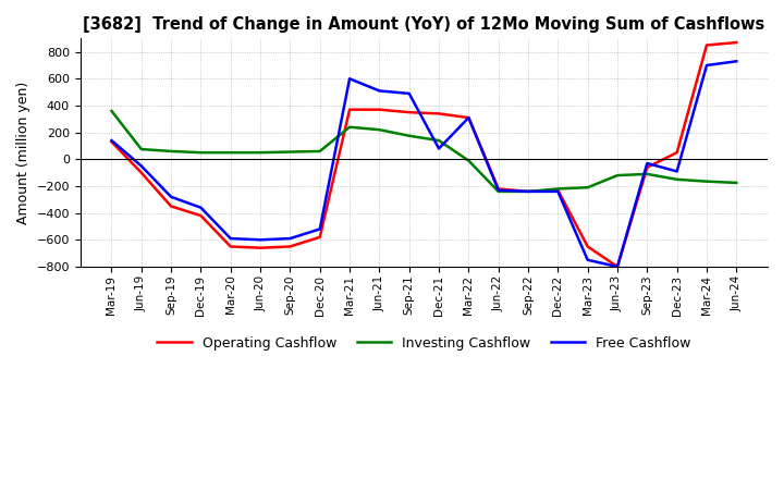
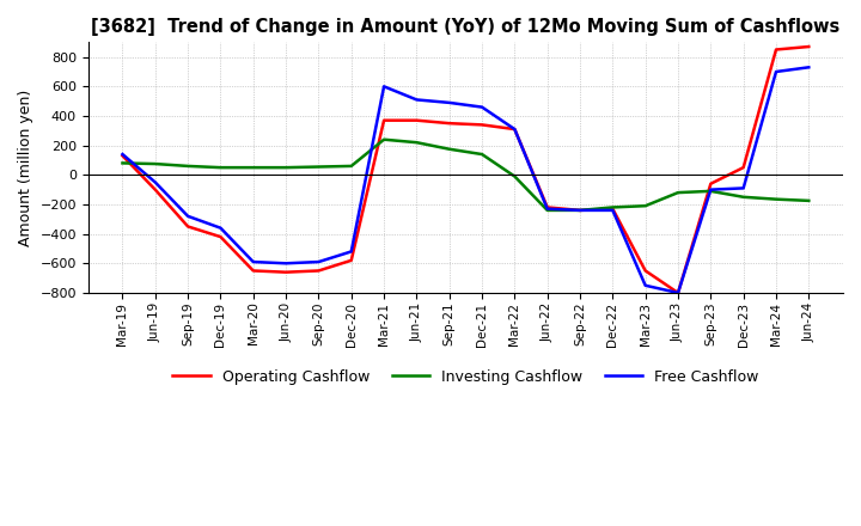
Investing Cashflow/Mar-19: 360 -> 80
Free Cashflow/Dec-21: 80 -> 460
Free Cashflow/Sep-23: -30 -> -100
